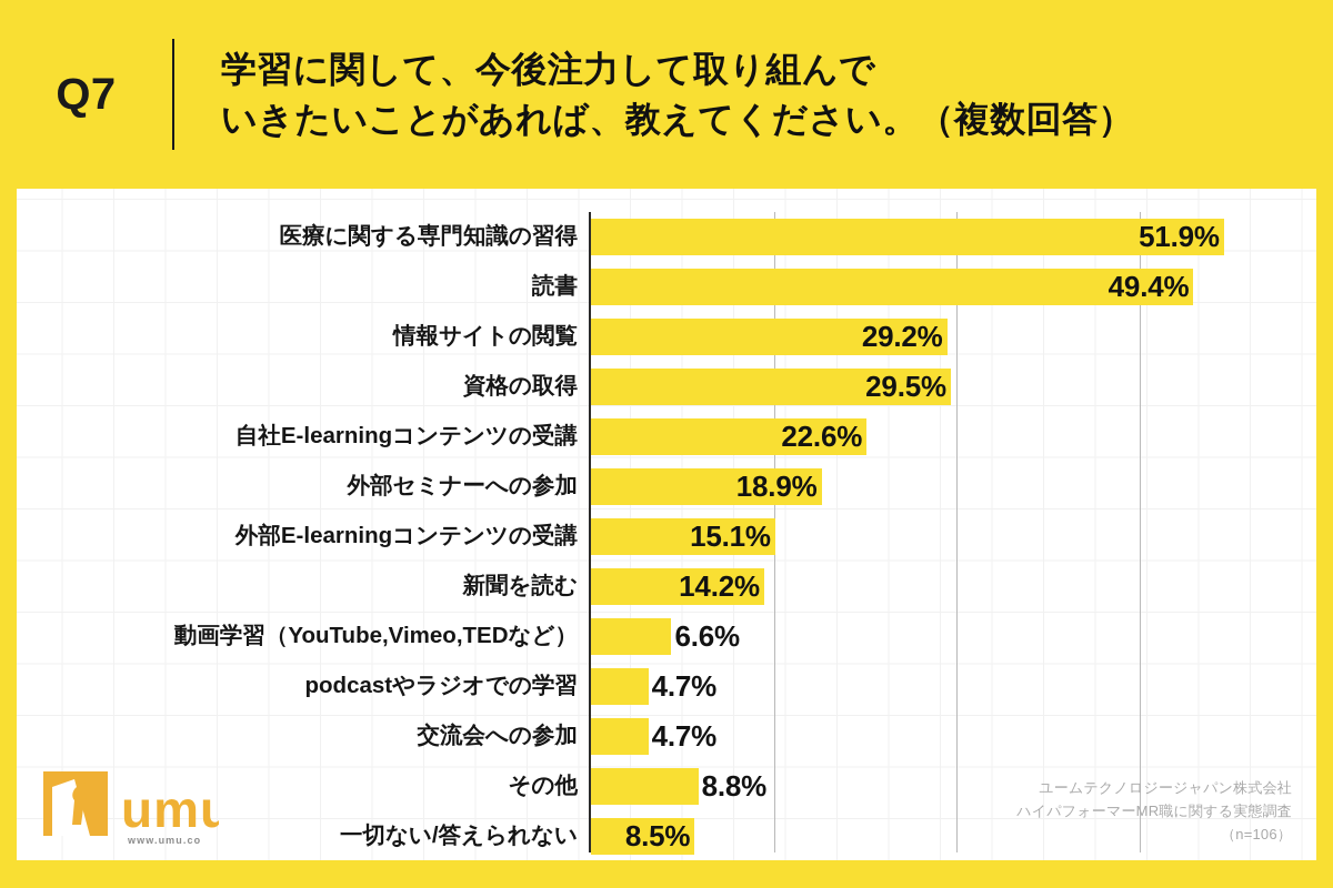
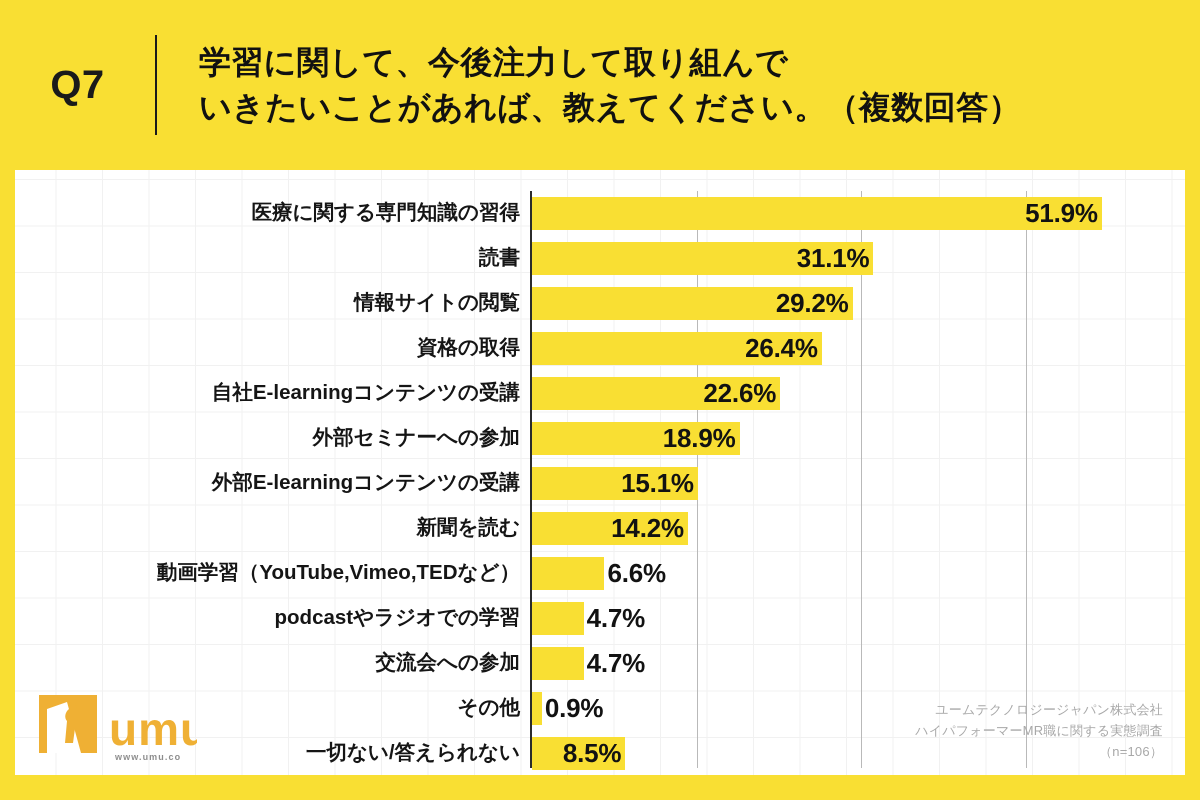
読書: 49.4% -> 31.1%
資格の取得: 29.5% -> 26.4%
その他: 8.8% -> 0.9%
